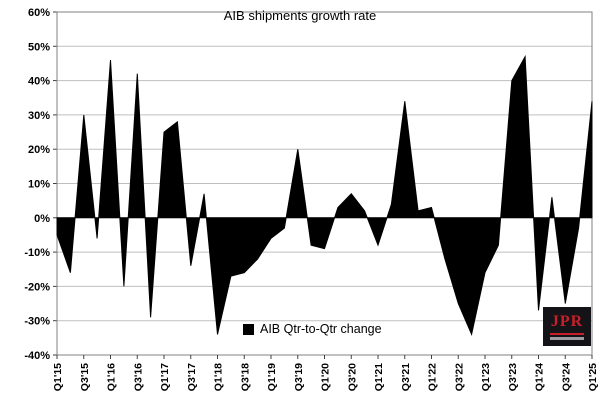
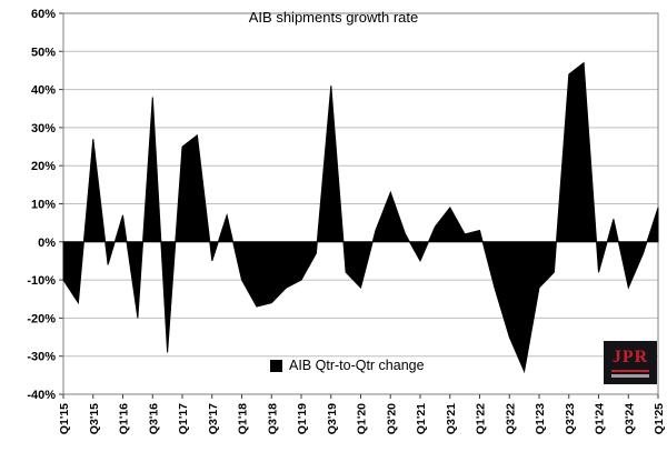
Q1'15: -5% -> -10%
Q3'15: 30% -> 27%
Q1'16: 46% -> 7%
Q3'16: 42% -> 38%
Q3'17: -14% -> -5%
Q1'18: -34% -> -10%
Q1'19: -6% -> -10%
Q3'19: 20% -> 41%
Q1'20: -9% -> -12%
Q3'20: 7% -> 13%
Q1'21: -8% -> -5%
Q3'21: 34% -> 9%
Q1'23: -16% -> -12%
Q3'23: 40% -> 44%
Q1'24: -27% -> -8%
Q3'24: -25% -> -12%
Q1'25: 34% -> 9%
